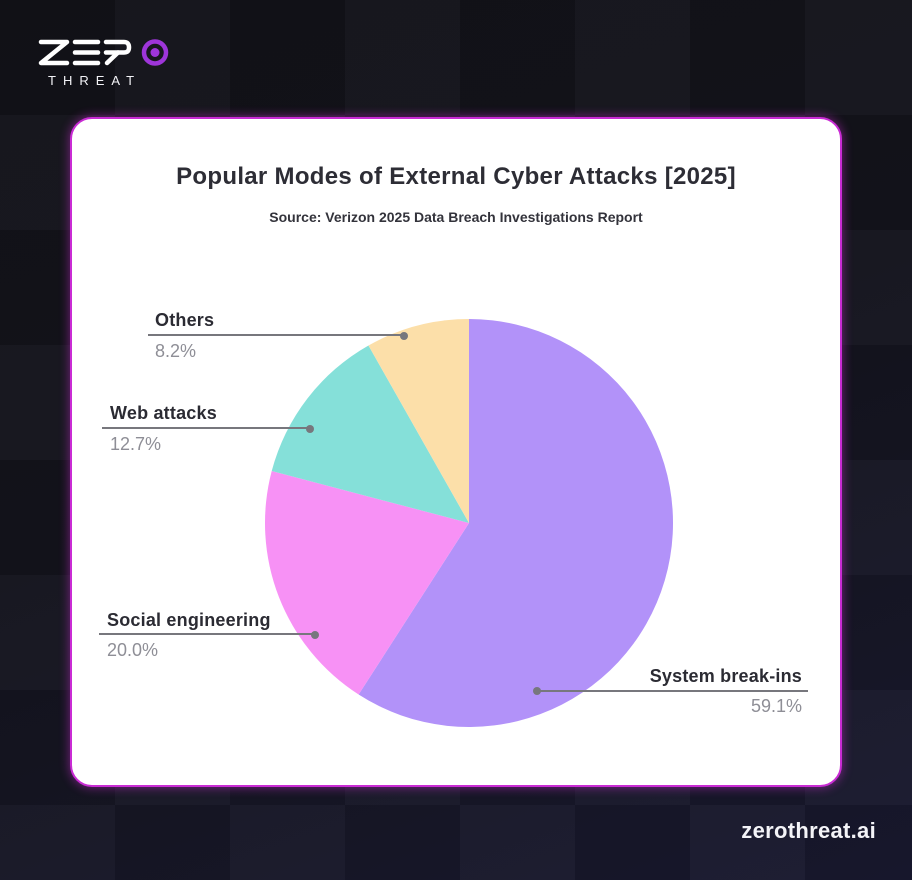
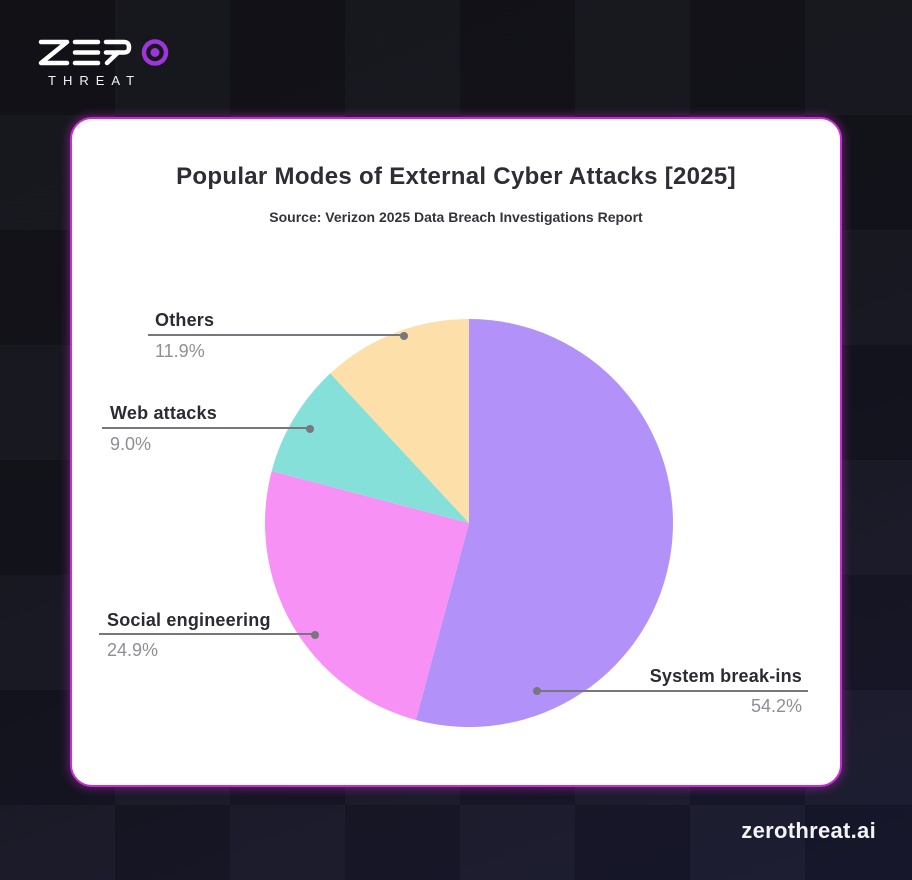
System break-ins: 59.1% -> 54.2%
Social engineering: 20.0% -> 24.9%
Web attacks: 12.7% -> 9.0%
Others: 8.2% -> 11.9%
